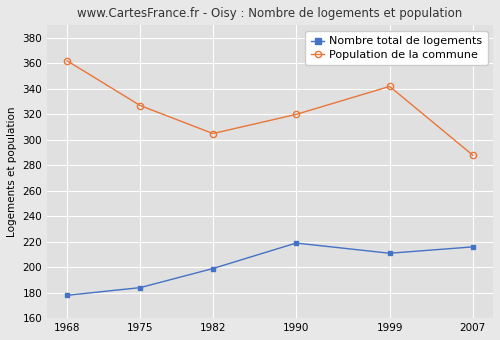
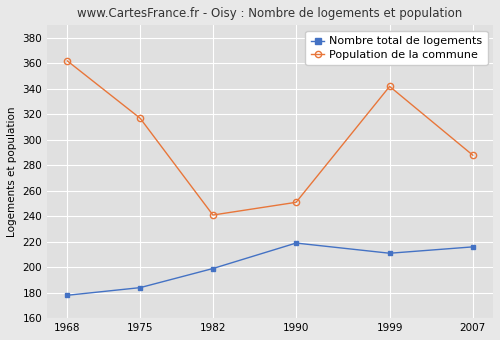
Population de la commune/1975: 327 -> 317
Population de la commune/1982: 305 -> 241
Population de la commune/1990: 320 -> 251
